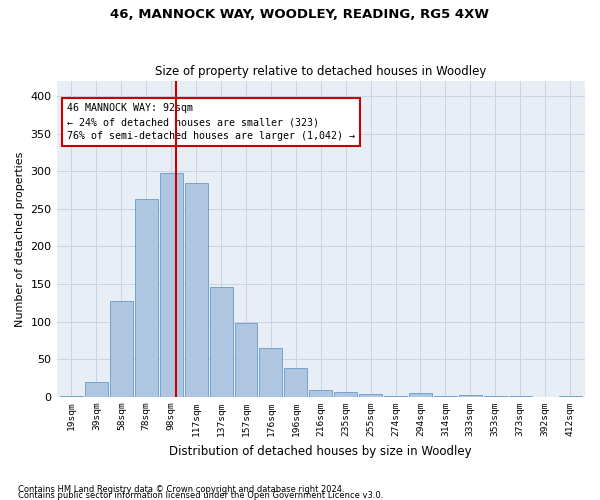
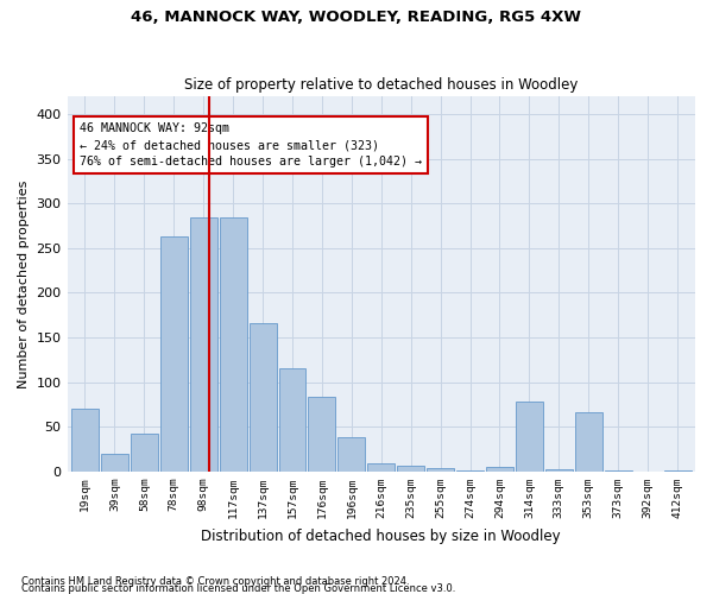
19sqm: 1 -> 70
58sqm: 128 -> 42
98sqm: 298 -> 284
137sqm: 146 -> 166
157sqm: 98 -> 116
176sqm: 65 -> 84
314sqm: 1 -> 78
353sqm: 1 -> 66
